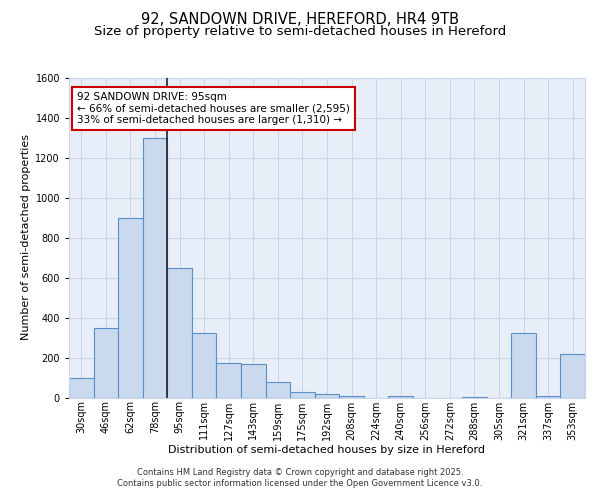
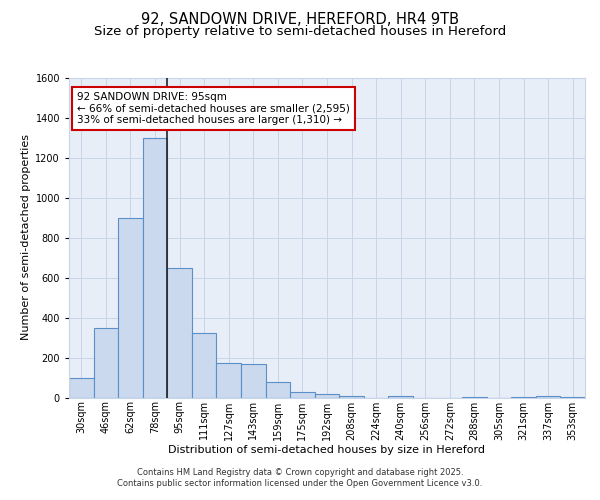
321sqm: 325 -> 5
353sqm: 220 -> 5
